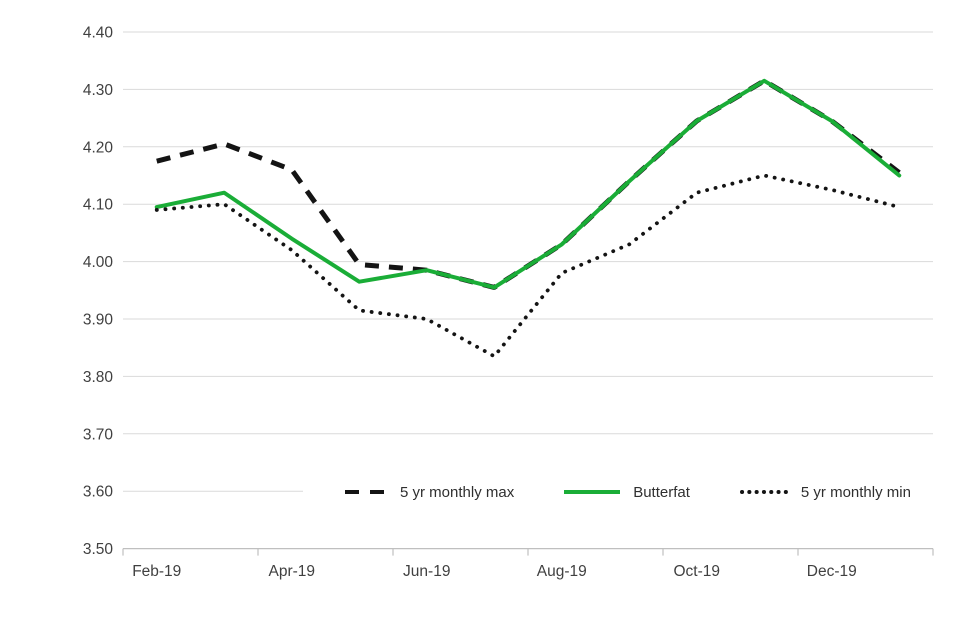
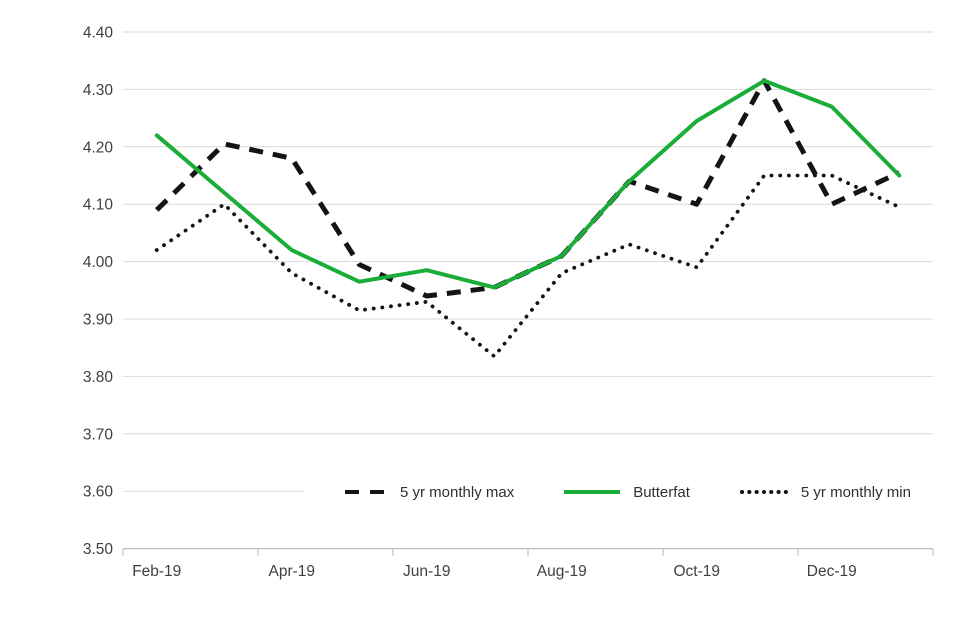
5 yr monthly max/Feb-19: 4.17 -> 4.09
Butterfat/Feb-19: 4.09 -> 4.22
5 yr monthly min/Feb-19: 4.09 -> 4.02
5 yr monthly max/Apr-19: 4.16 -> 4.18
Butterfat/Apr-19: 4.04 -> 4.02
5 yr monthly min/Apr-19: 4.02 -> 3.98
5 yr monthly max/Jun-19: 3.98 -> 3.94
5 yr monthly min/Jun-19: 3.90 -> 3.93
5 yr monthly max/Aug-19: 4.03 -> 4.01
Butterfat/Aug-19: 4.03 -> 4.01
5 yr monthly max/Oct-19: 4.25 -> 4.10
5 yr monthly min/Oct-19: 4.12 -> 3.99
5 yr monthly max/Dec-19: 4.25 -> 4.10
Butterfat/Dec-19: 4.25 -> 4.27
5 yr monthly min/Dec-19: 4.12 -> 4.15
